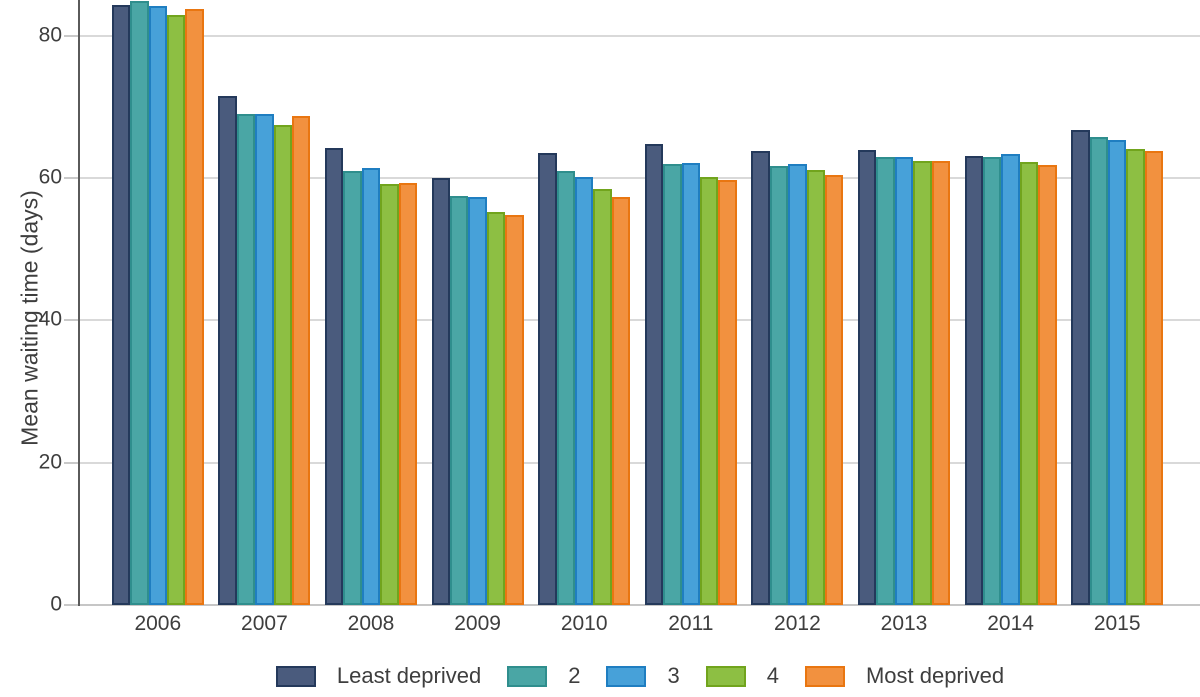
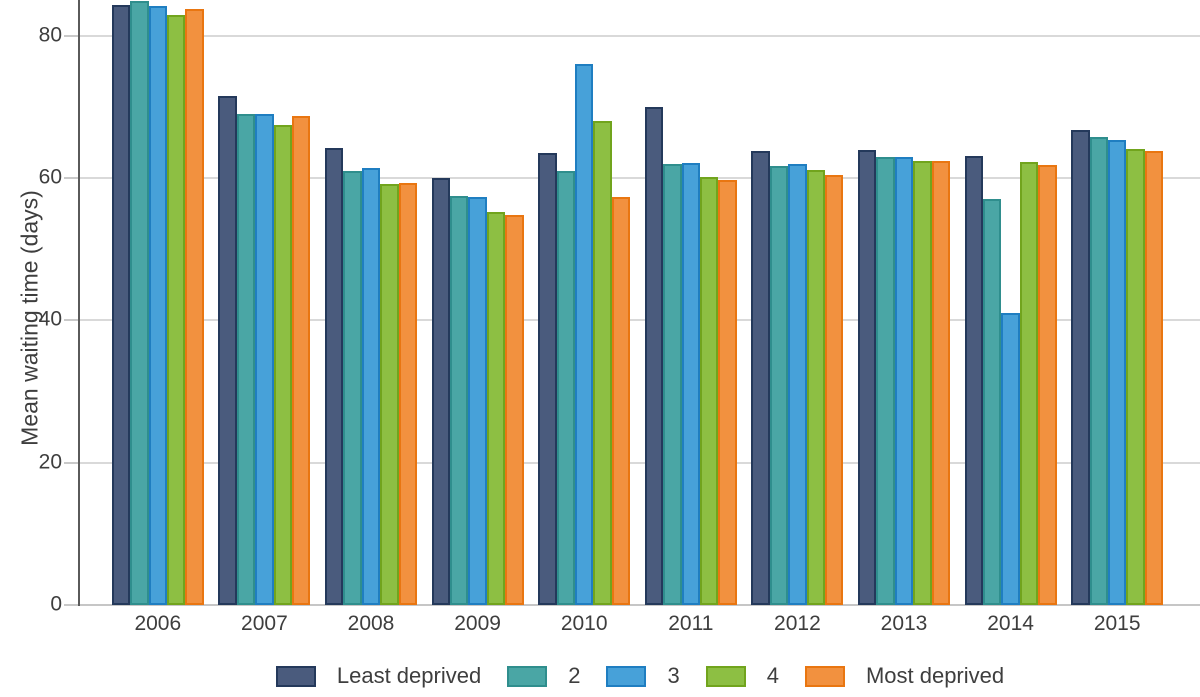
3/2010: 60 -> 76
4/2010: 58 -> 68
Least deprived/2011: 65 -> 70
2/2014: 63 -> 57
3/2014: 63 -> 41
